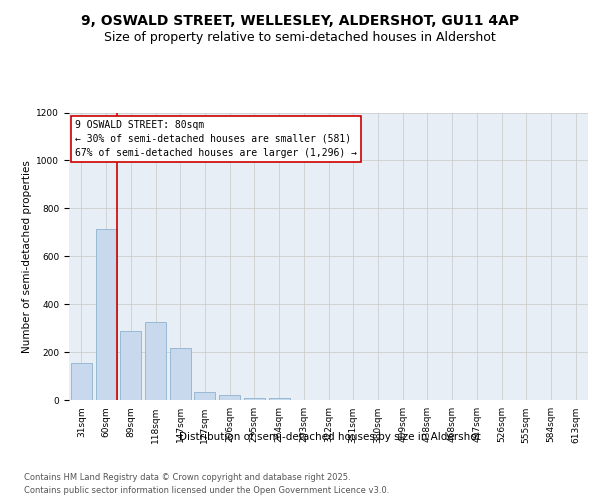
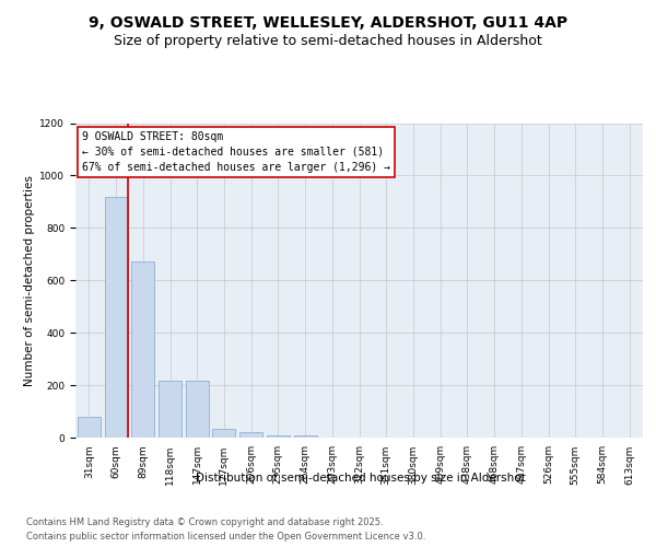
31sqm: 155 -> 80
60sqm: 715 -> 920
89sqm: 290 -> 670
118sqm: 325 -> 215
